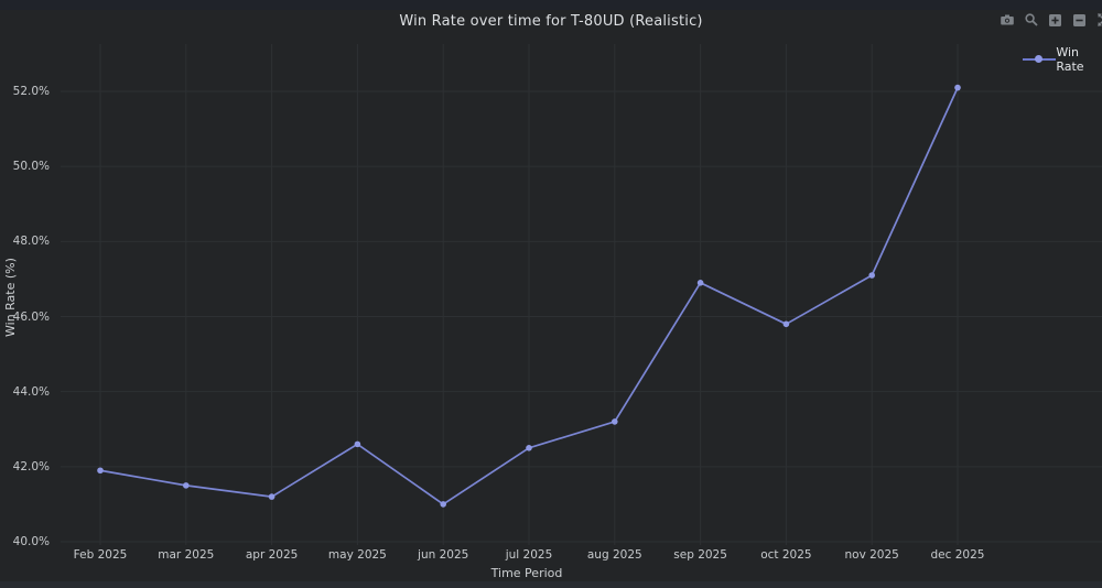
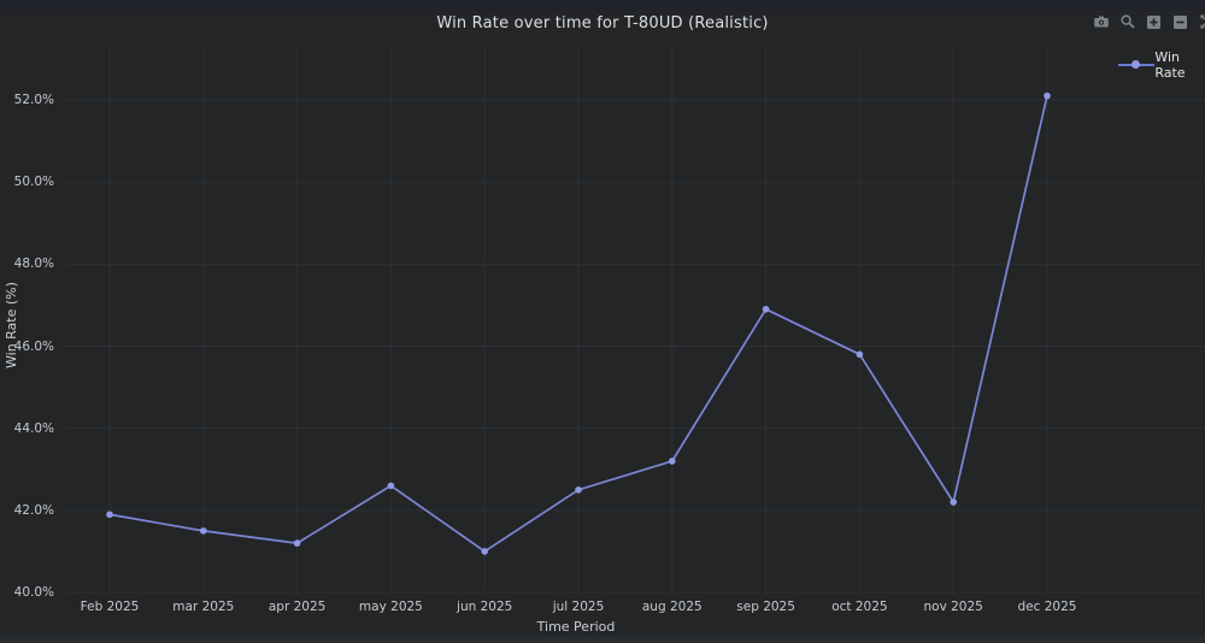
nov 2025: 47.1% -> 42.2%
